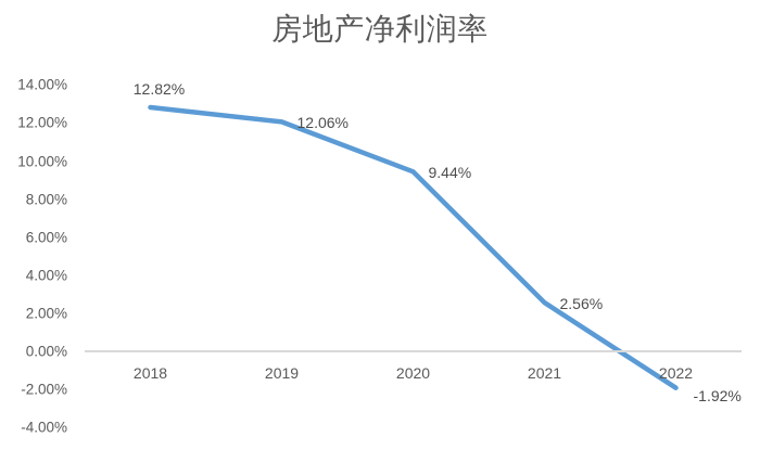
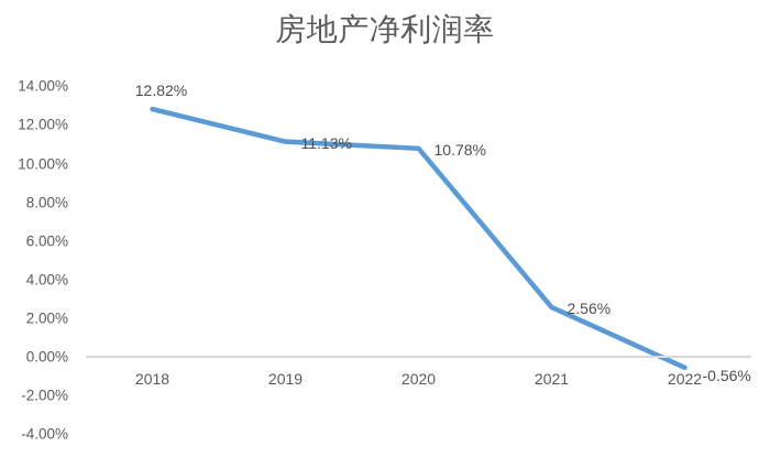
2019: 12.06% -> 11.13%
2020: 9.44% -> 10.78%
2022: -1.92% -> -0.56%
